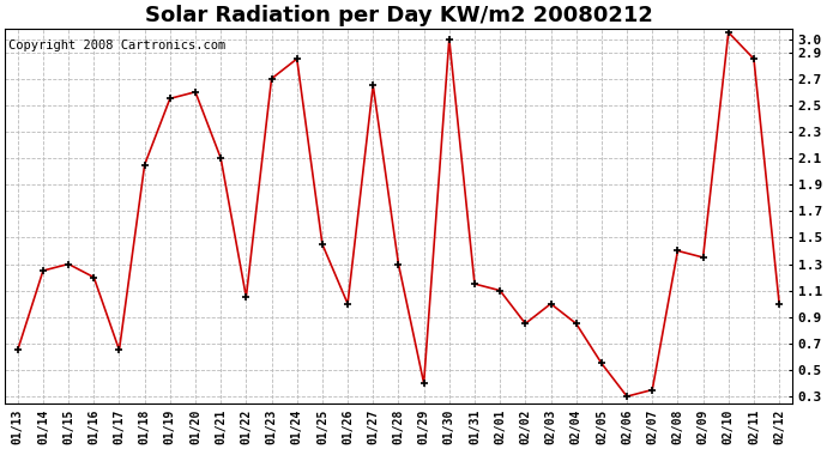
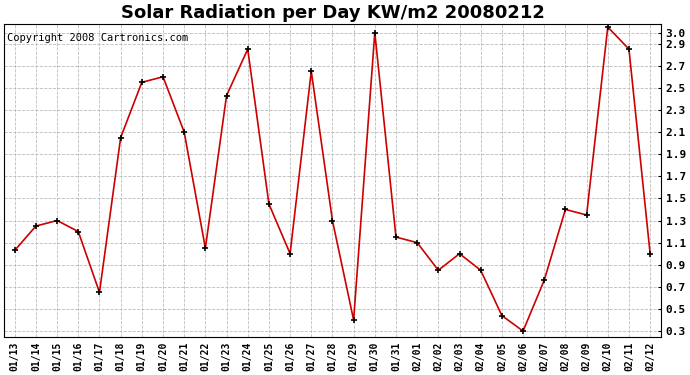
01/13: 0.65 -> 1.03
01/23: 2.70 -> 2.43
02/05: 0.55 -> 0.44
02/07: 0.35 -> 0.76
